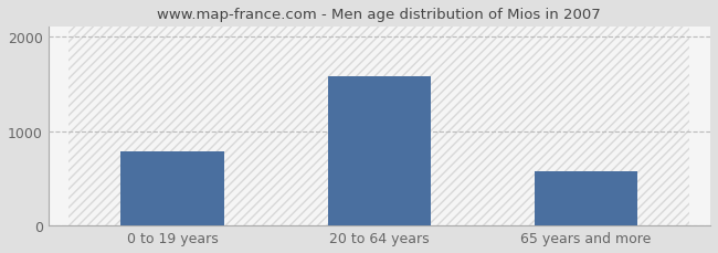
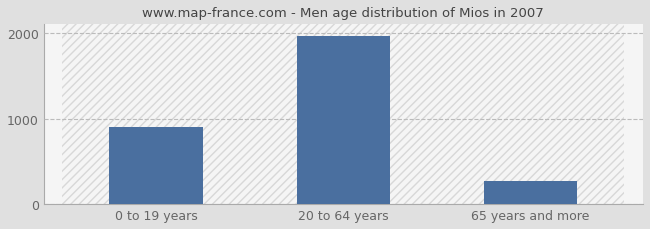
0 to 19 years: 780 -> 900
20 to 64 years: 1580 -> 1960
65 years and more: 580 -> 270
